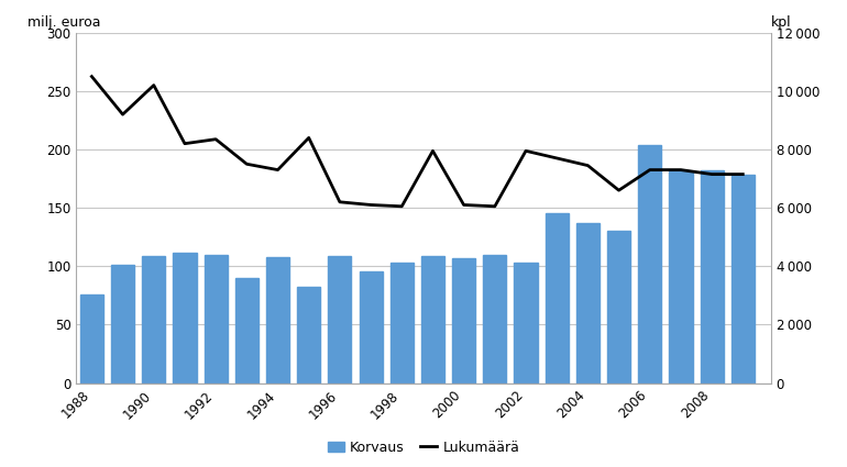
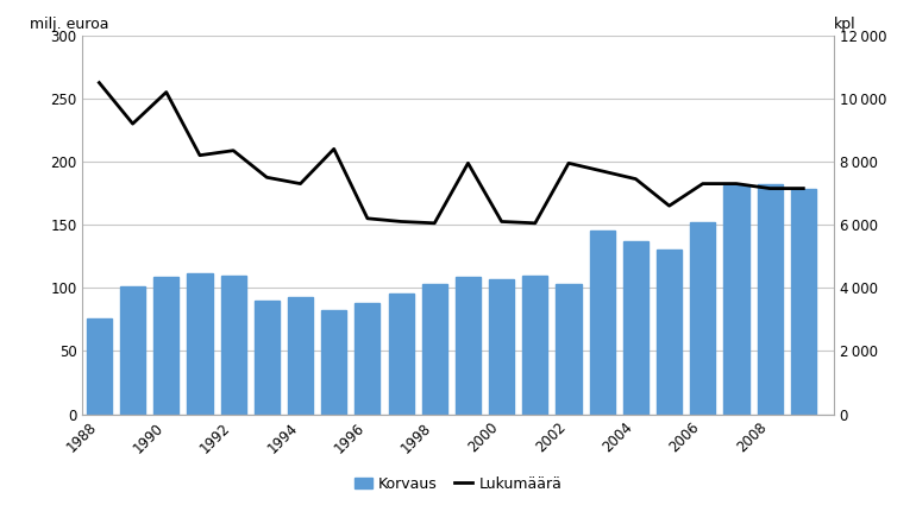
Korvaus/1994: 108 -> 93
Korvaus/1996: 109 -> 88
Korvaus/2006: 204 -> 152
